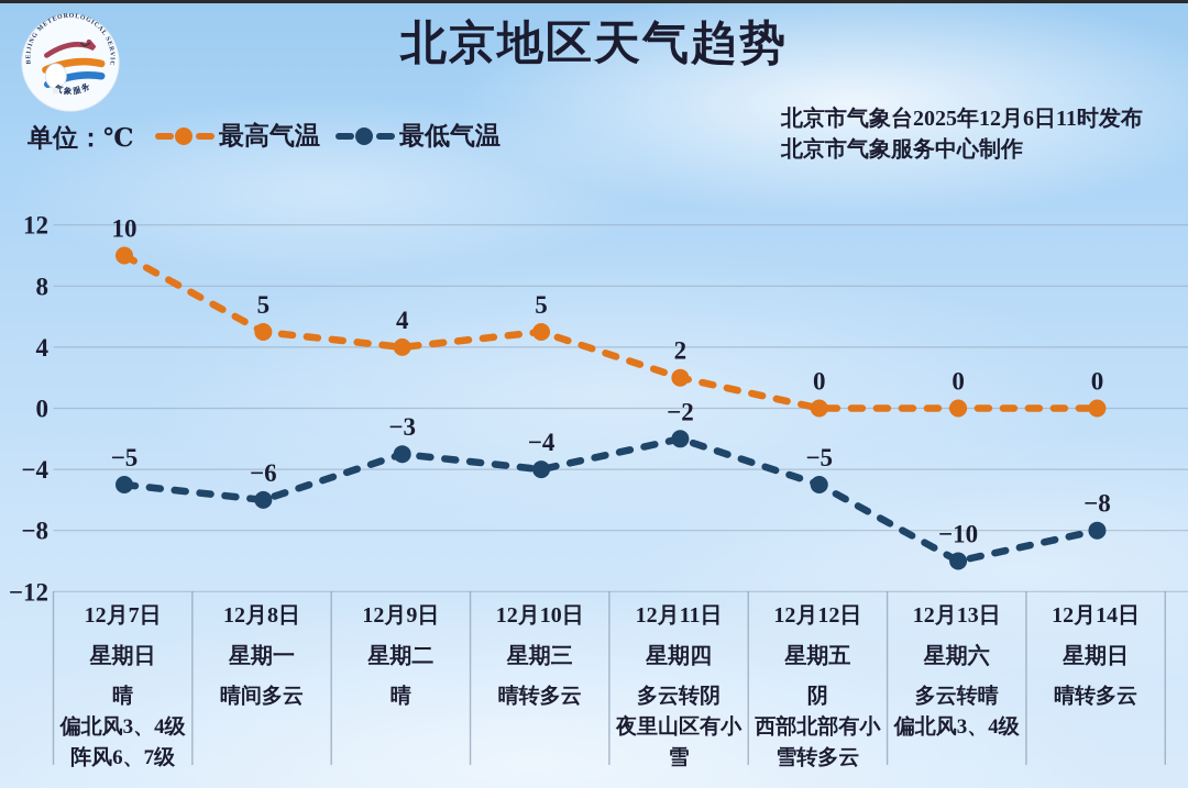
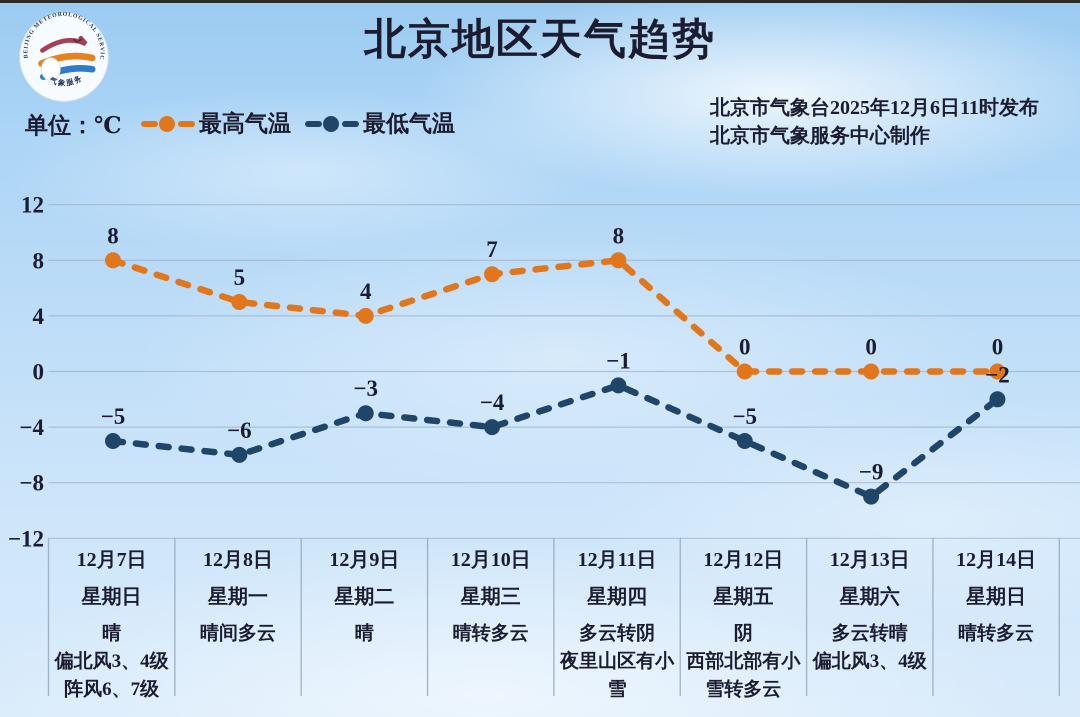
最高气温/12月7日: 10 -> 8
最高气温/12月10日: 5 -> 7
最高气温/12月11日: 2 -> 8
最低气温/12月11日: −2 -> −1
最低气温/12月13日: −10 -> −9
最低气温/12月14日: −8 -> −2
